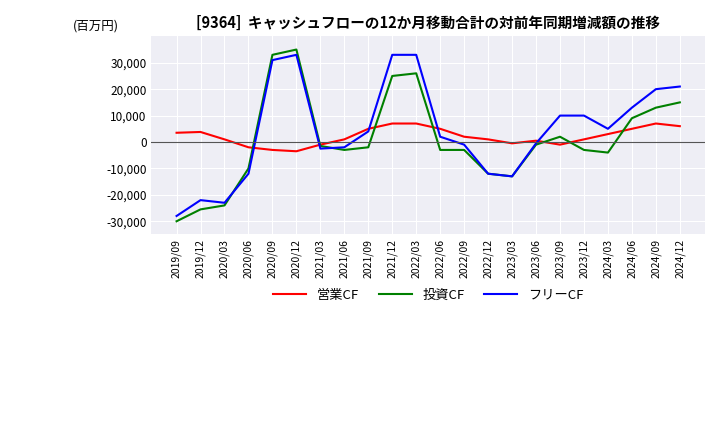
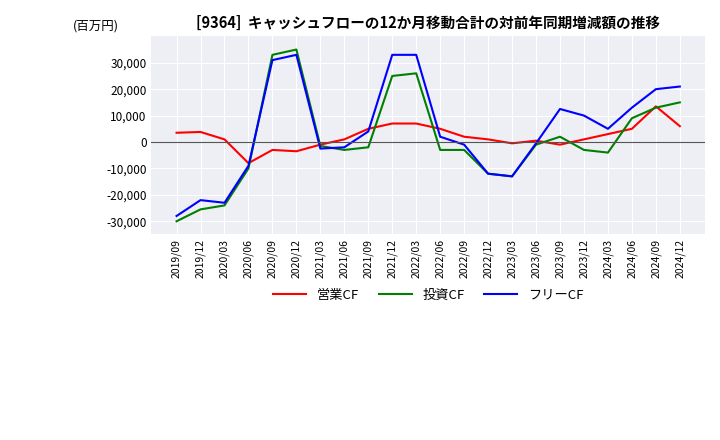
営業CF/2020/06: -2,000 -> -8,000
フリーCF/2020/06: -12,000 -> -9,000
フリーCF/2023/09: 10,000 -> 12,500
営業CF/2024/09: 7,000 -> 13,500
